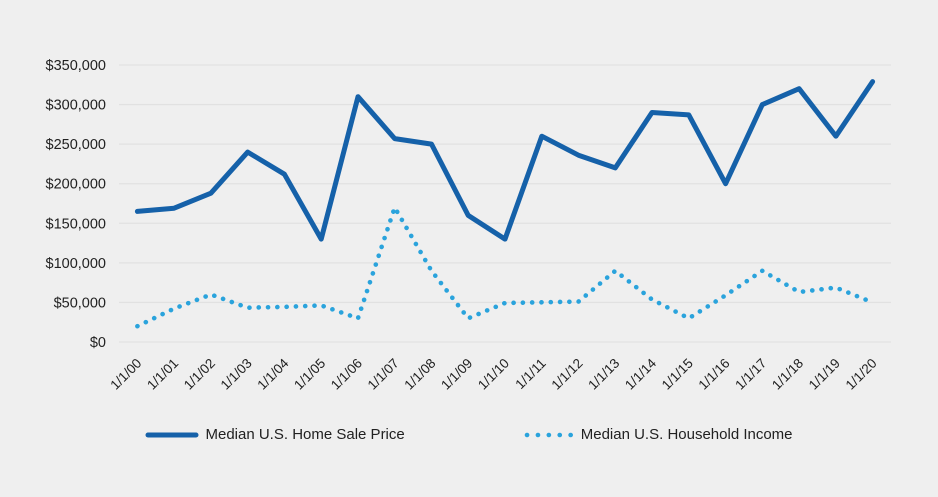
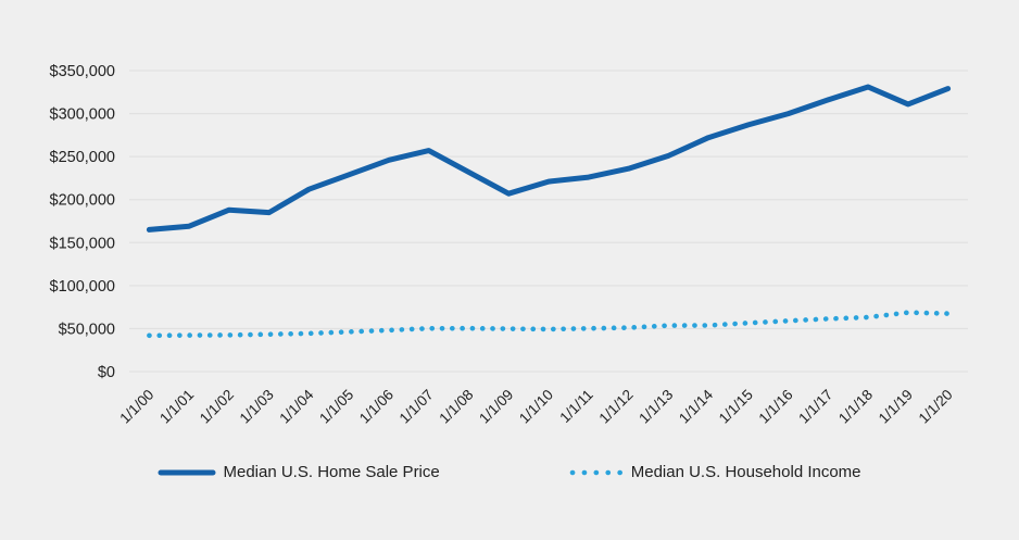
Median U.S. Household Income/1/1/00: $20000 -> $40000
Median U.S. Household Income/1/1/02: $60000 -> $40000
Median U.S. Home Sale Price/1/1/03: $240000 -> $180000
Median U.S. Home Sale Price/1/1/05: $130000 -> $230000
Median U.S. Home Sale Price/1/1/06: $310000 -> $250000
Median U.S. Household Income/1/1/06: $30000 -> $50000
Median U.S. Household Income/1/1/07: $170000 -> $50000
Median U.S. Home Sale Price/1/1/08: $250000 -> $230000
Median U.S. Household Income/1/1/08: $90000 -> $50000
Median U.S. Home Sale Price/1/1/09: $160000 -> $210000
Median U.S. Household Income/1/1/09: $30000 -> $50000
Median U.S. Home Sale Price/1/1/10: $130000 -> $220000
Median U.S. Home Sale Price/1/1/11: $260000 -> $230000
Median U.S. Home Sale Price/1/1/13: $220000 -> $250000
Median U.S. Household Income/1/1/13: $90000 -> $50000
Median U.S. Home Sale Price/1/1/14: $290000 -> $270000
Median U.S. Household Income/1/1/15: $30000 -> $60000
Median U.S. Home Sale Price/1/1/16: $200000 -> $300000
Median U.S. Home Sale Price/1/1/17: $300000 -> $320000
Median U.S. Household Income/1/1/17: $90000 -> $60000
Median U.S. Home Sale Price/1/1/18: $320000 -> $330000
Median U.S. Home Sale Price/1/1/19: $260000 -> $310000
Median U.S. Household Income/1/1/20: $50000 -> $70000
